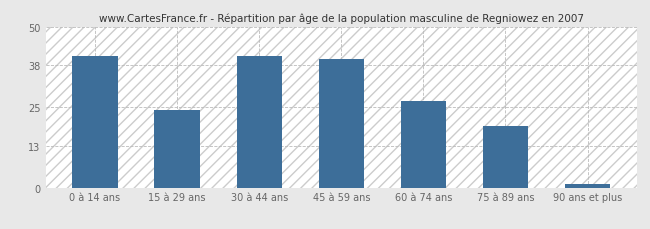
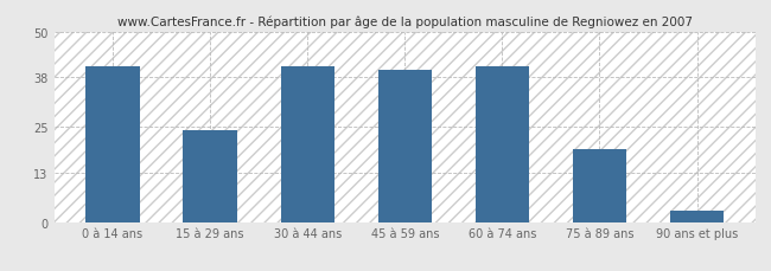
60 à 74 ans: 27 -> 41
90 ans et plus: 1 -> 3
